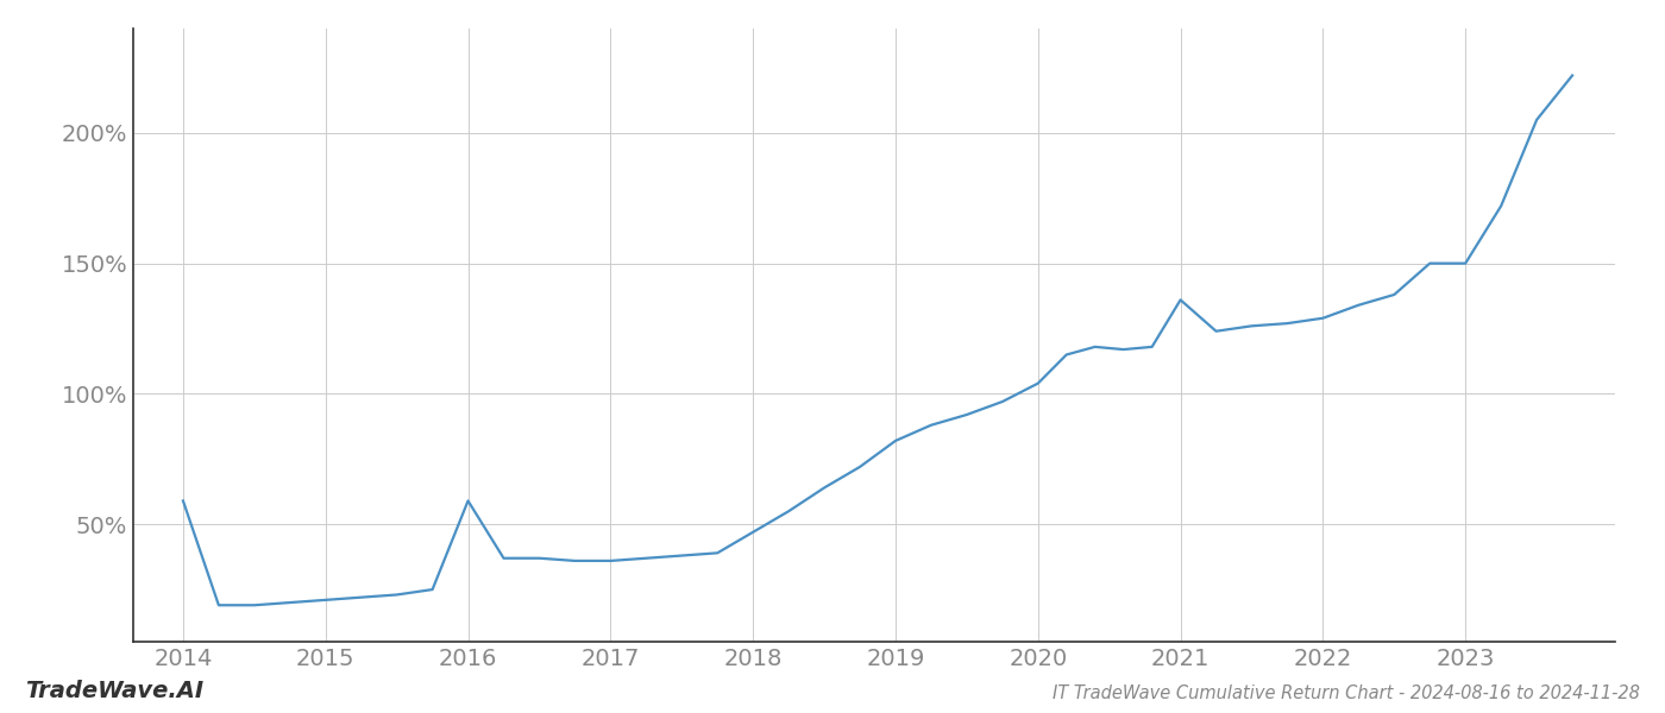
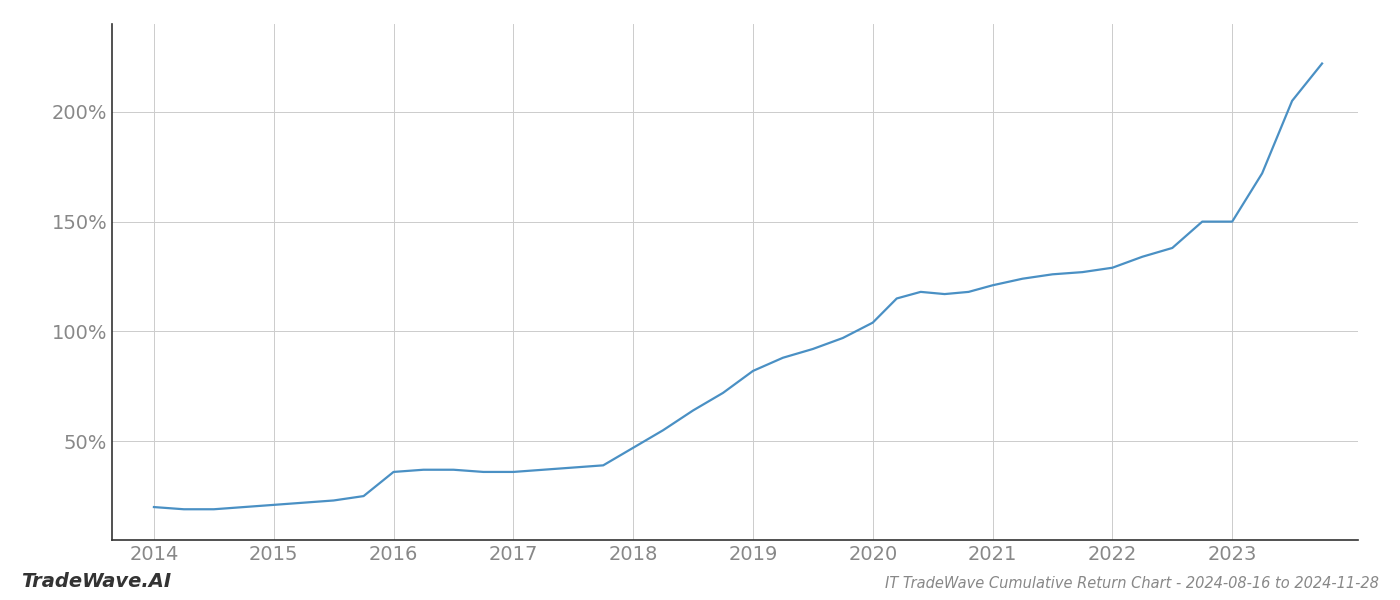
2014: 59% -> 20%
2016: 59% -> 36%
2021: 136% -> 121%
